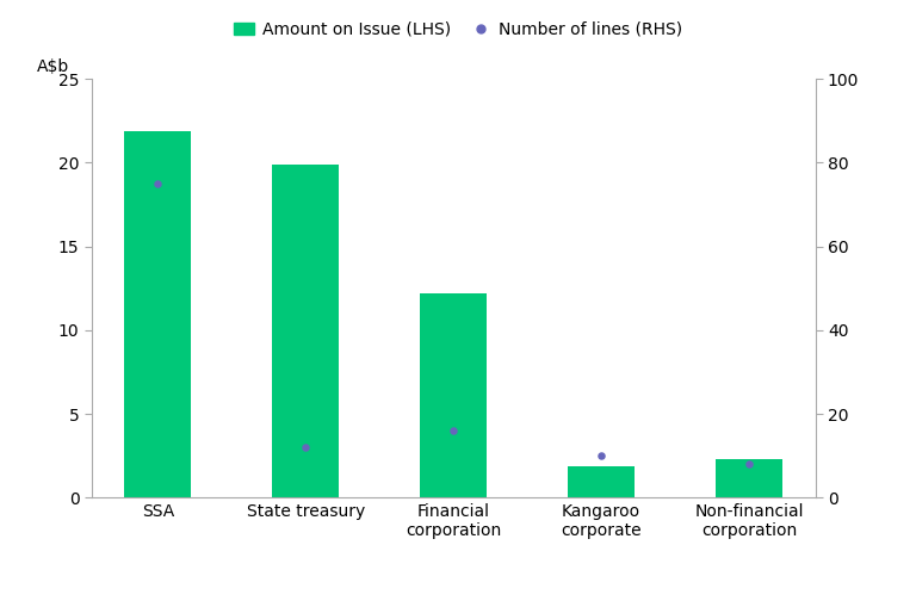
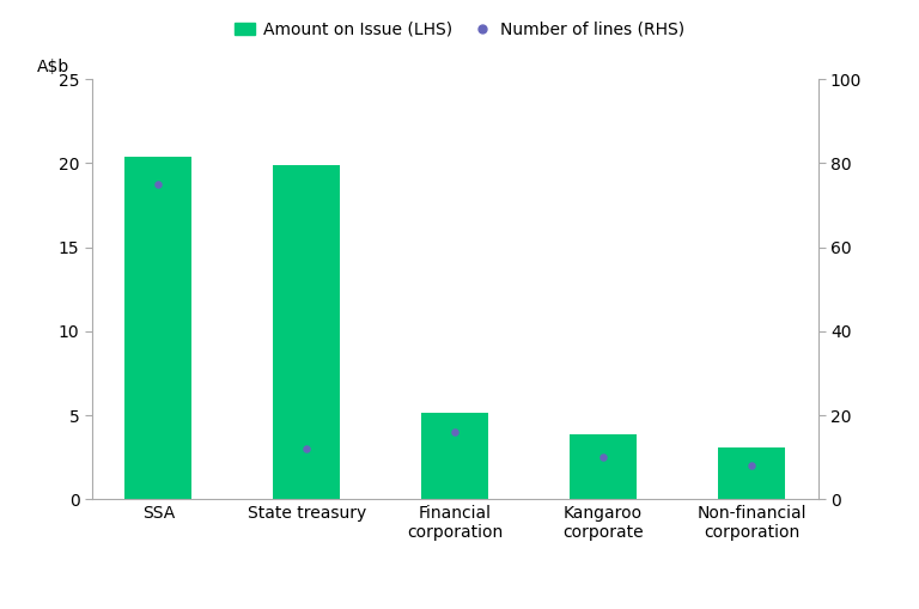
Amount on Issue (LHS)/SSA: 21.9 -> 20.4
Amount on Issue (LHS)/Financial corporation: 12.2 -> 5.2
Amount on Issue (LHS)/Kangaroo corporate: 1.9 -> 3.9
Amount on Issue (LHS)/Non-financial corporation: 2.3 -> 3.1
